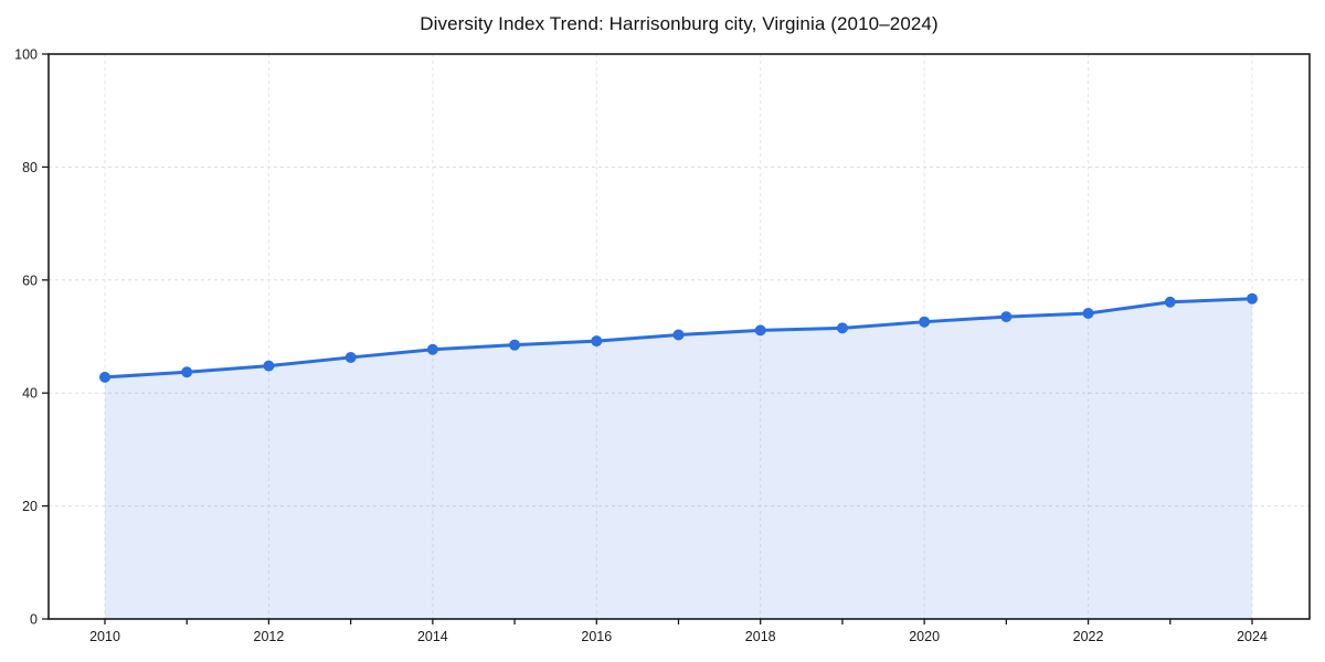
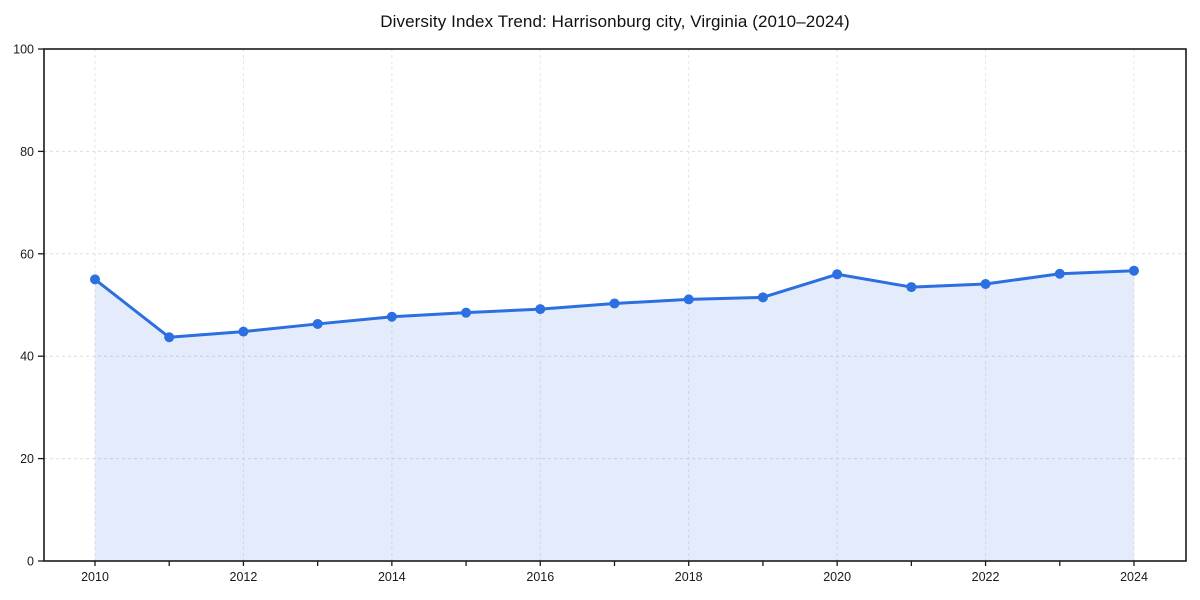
2010: 43 -> 55
2020: 53 -> 56
